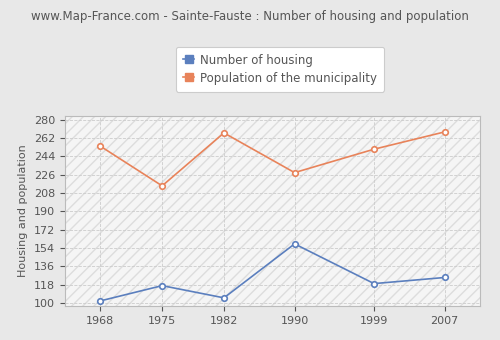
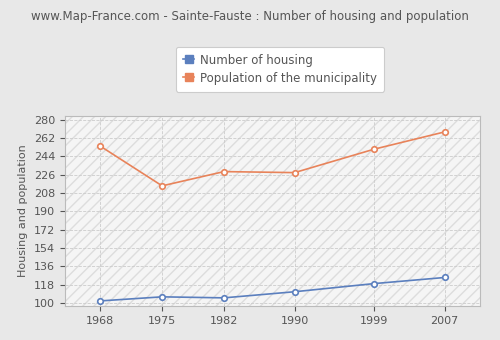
Number of housing/1975: 117 -> 106
Population of the municipality/1982: 267 -> 229
Number of housing/1990: 158 -> 111
